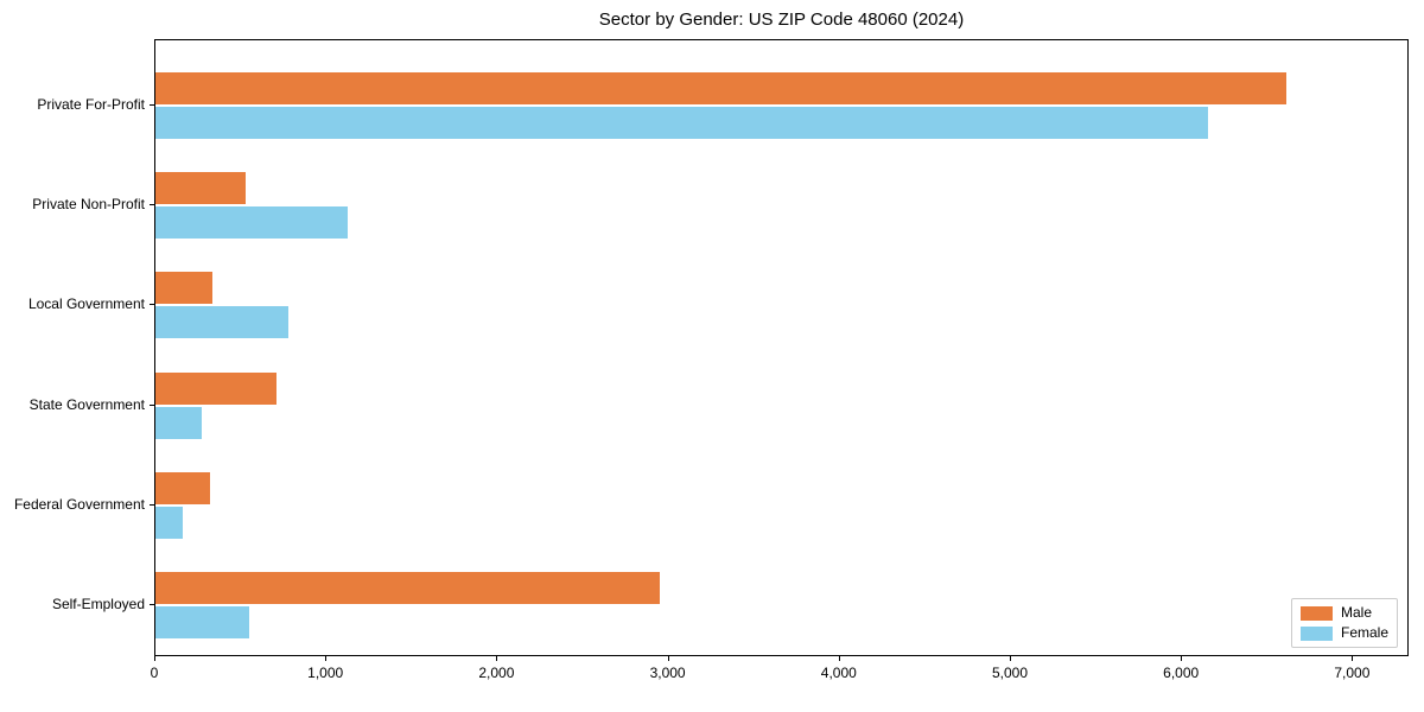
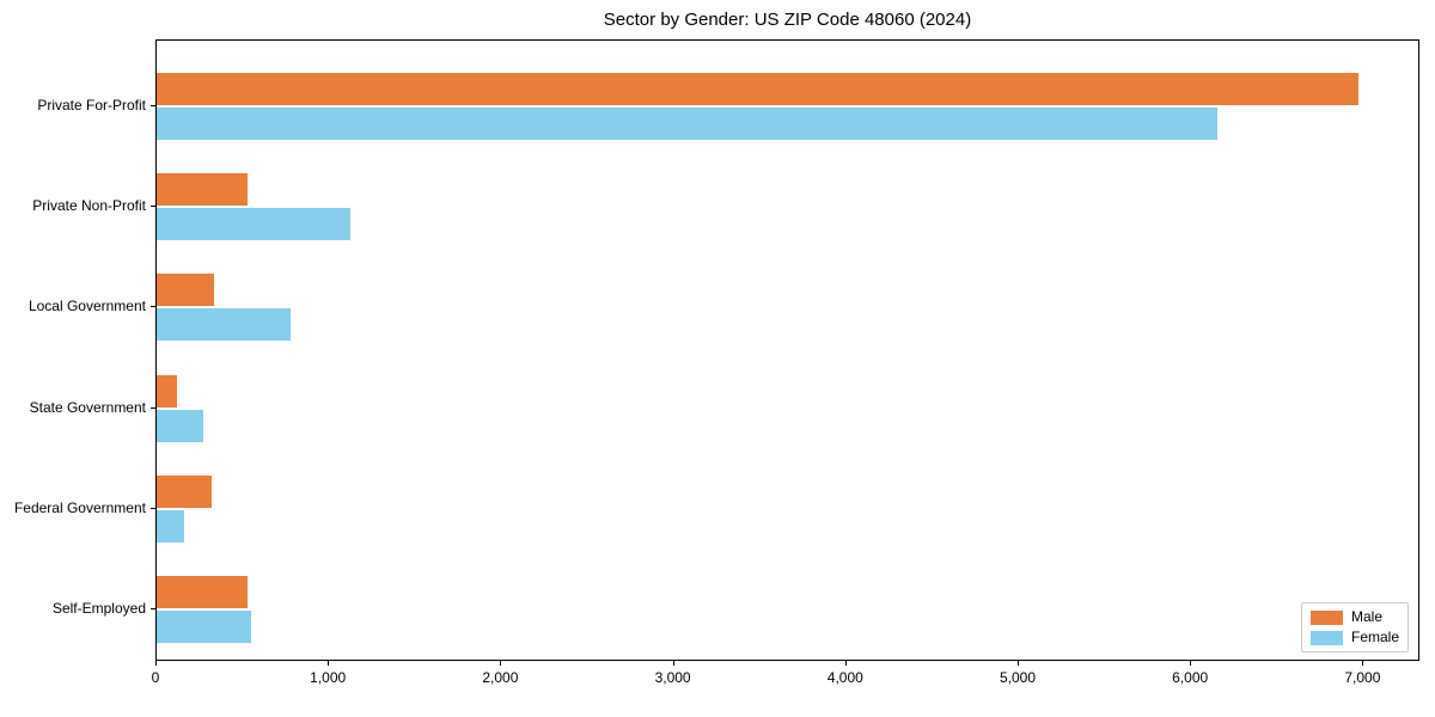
Male/Private For-Profit: 6610 -> 6970
Male/State Government: 710 -> 120
Male/Self-Employed: 2950 -> 520
